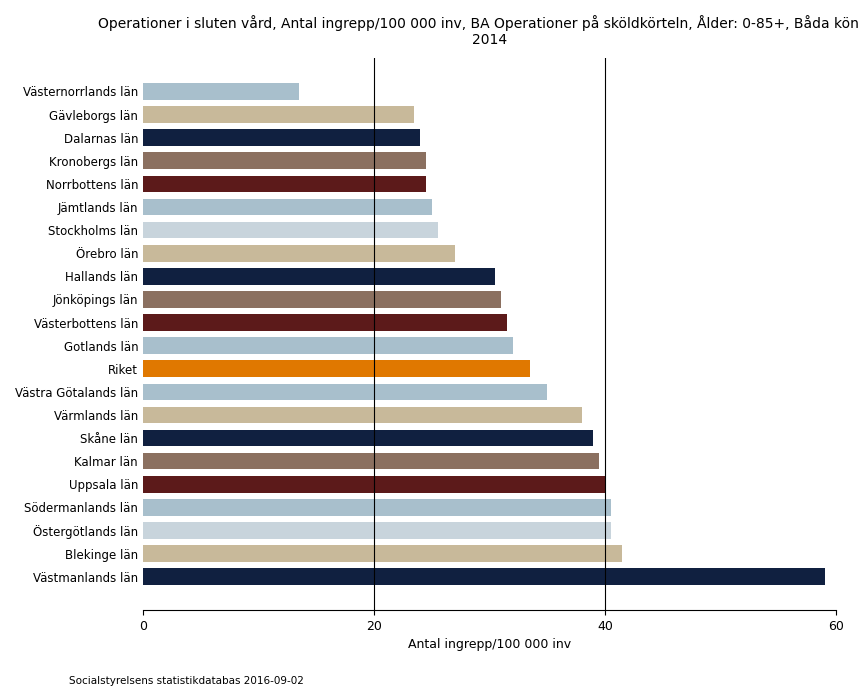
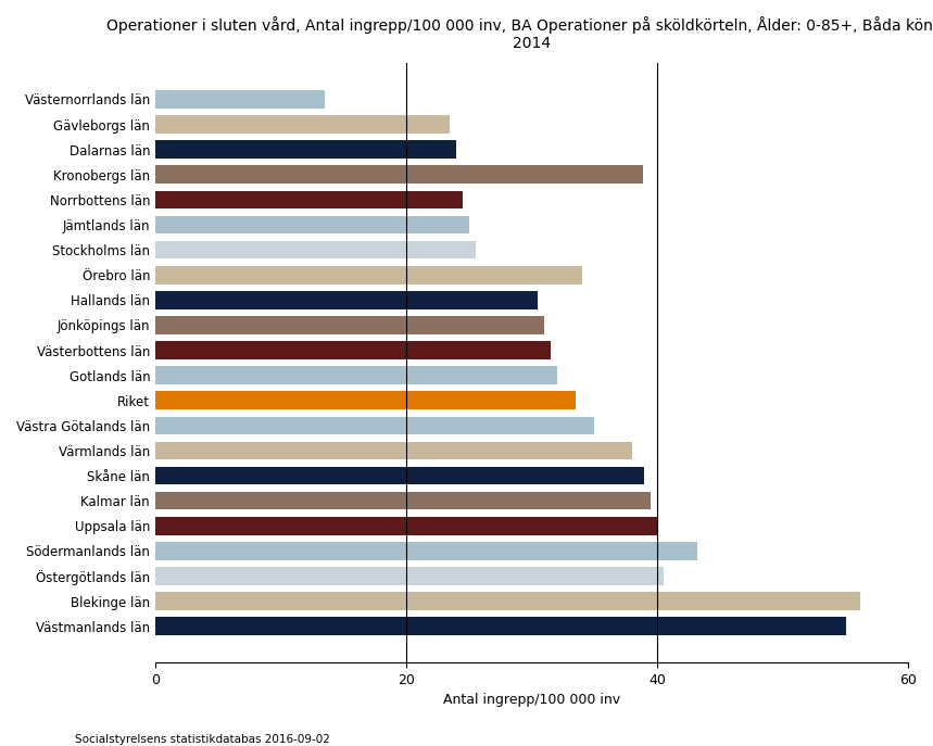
Kronobergs län: 24.5 -> 38.9
Örebro län: 27.0 -> 34.0
Södermanlands län: 40.5 -> 43.2
Blekinge län: 41.5 -> 56.2
Västmanlands län: 59.0 -> 55.1
